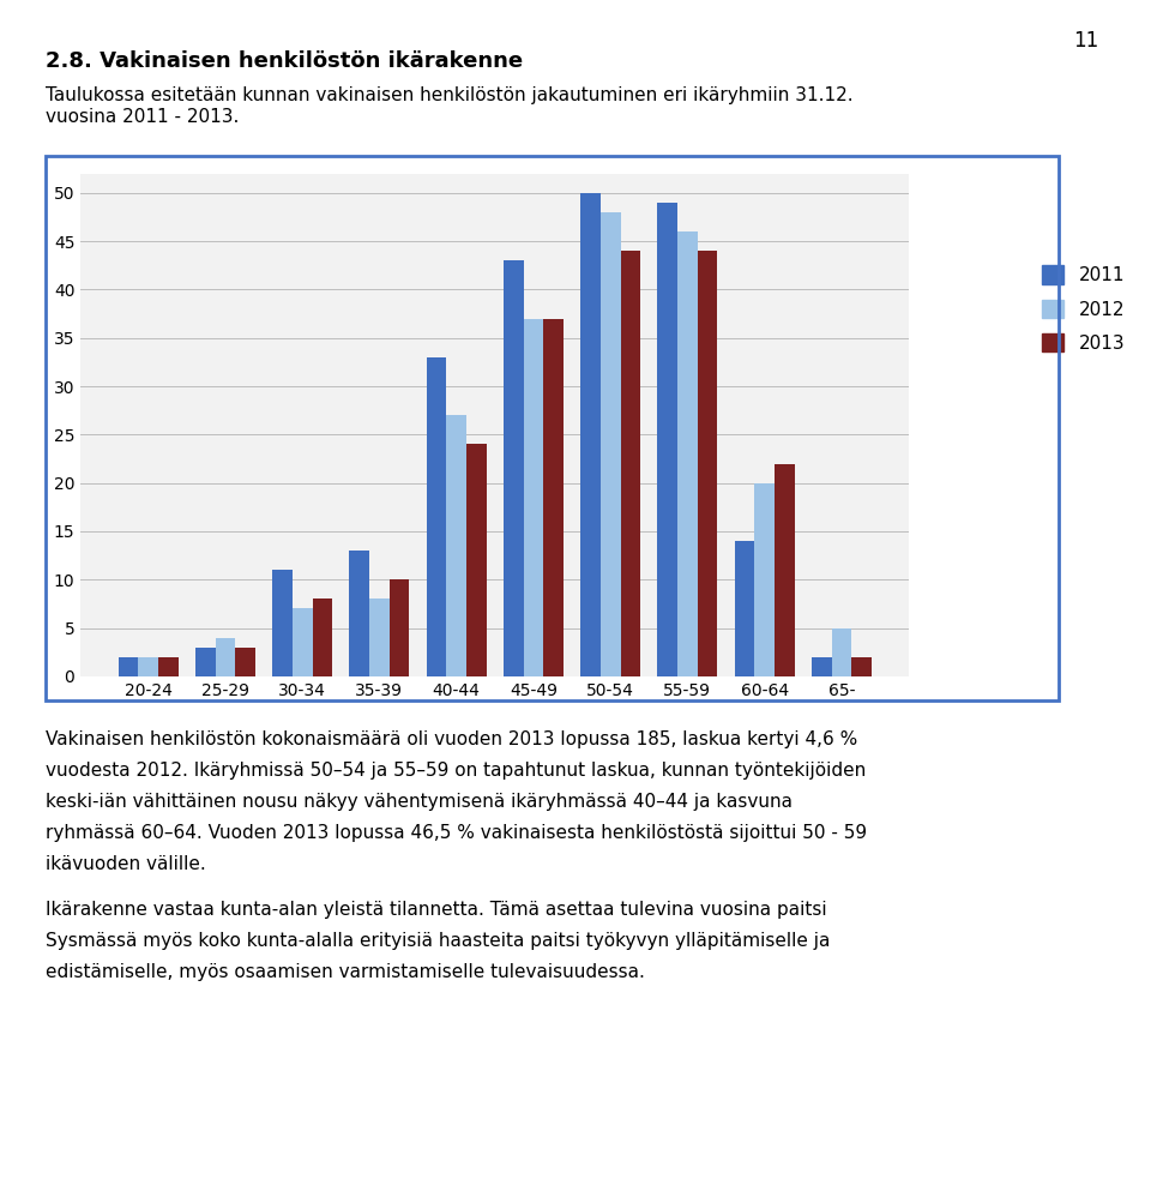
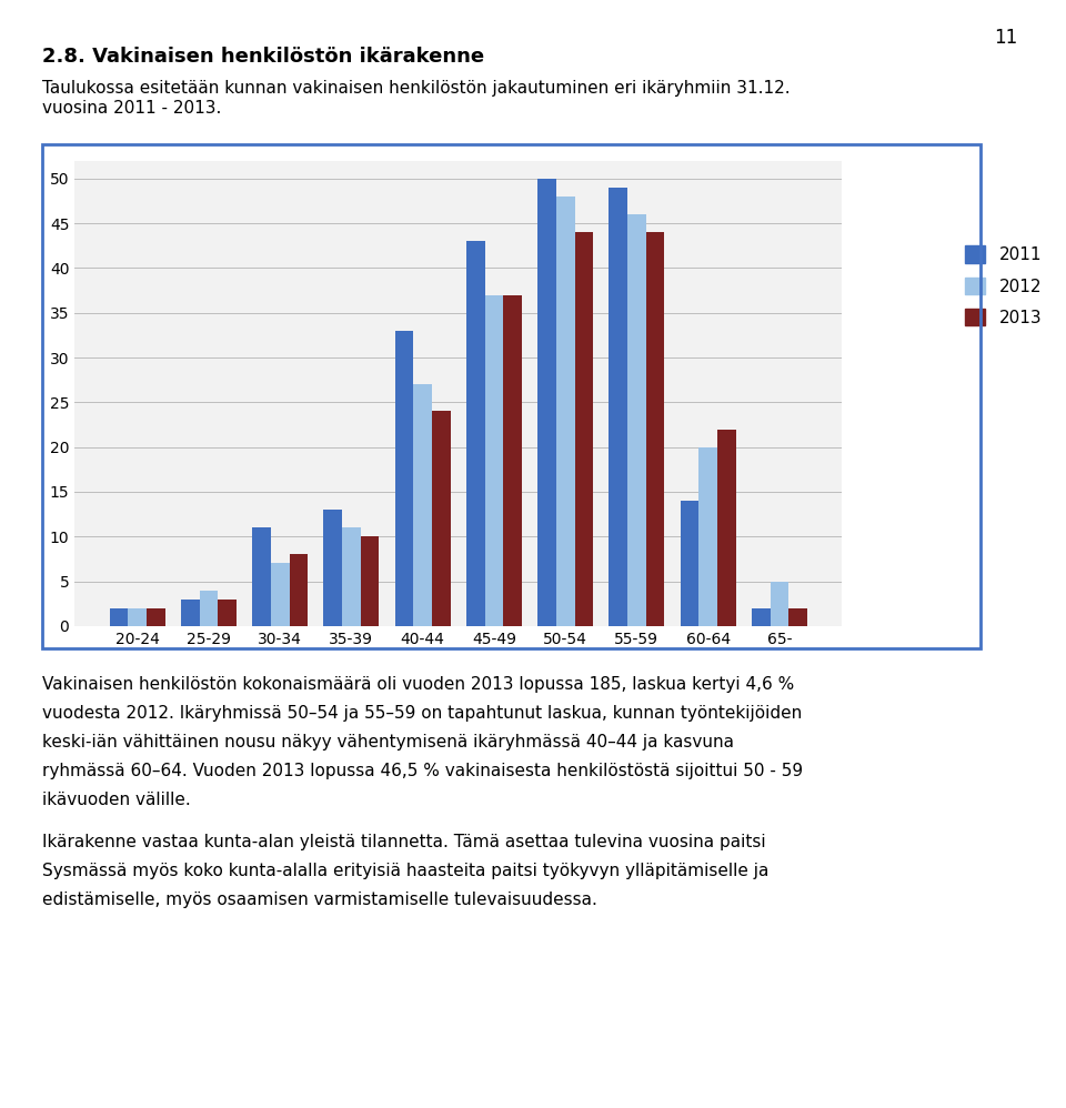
2012/35-39: 8 -> 11
